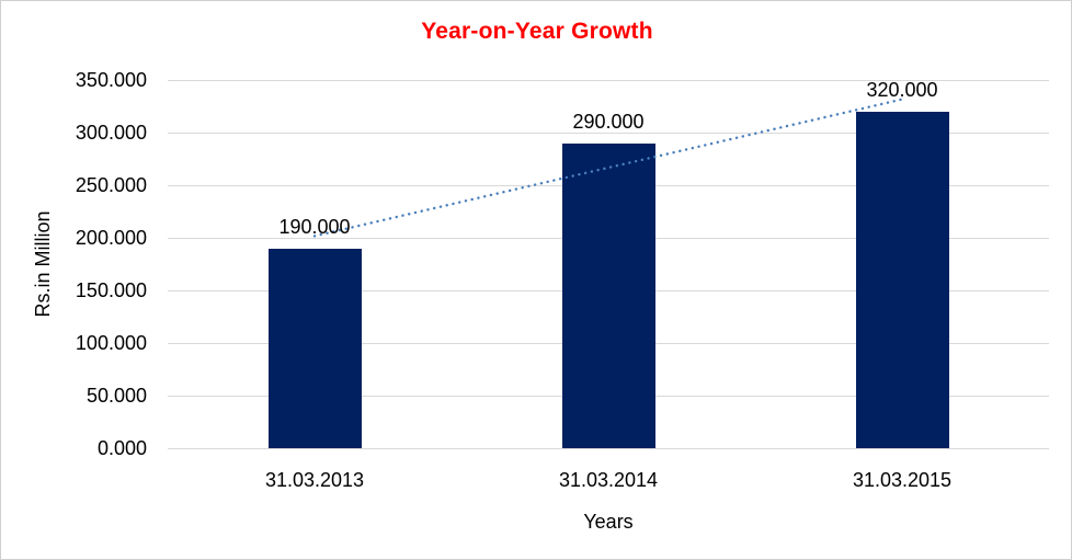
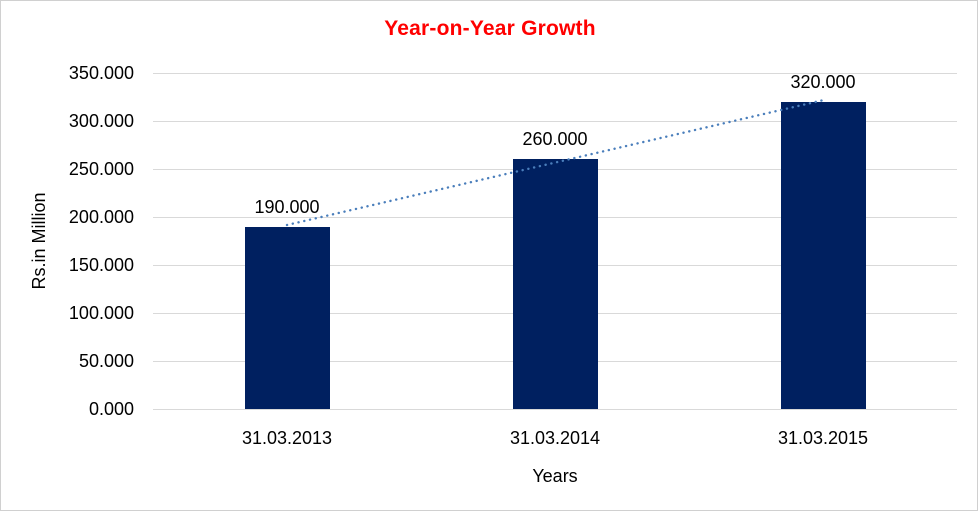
31.03.2014: 290.000 -> 260.000
